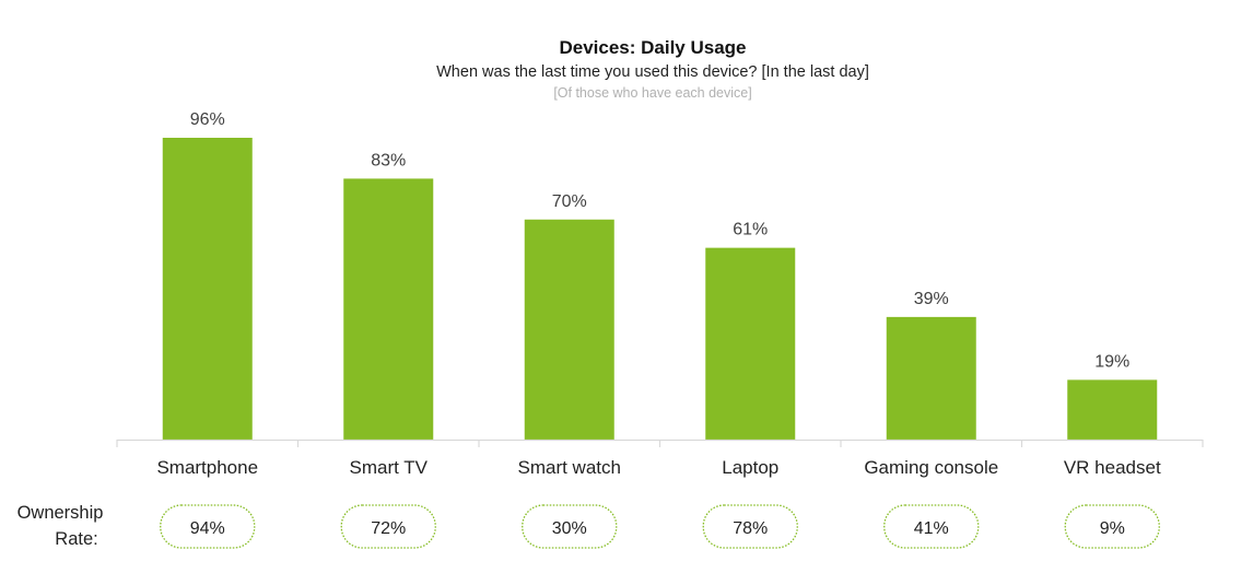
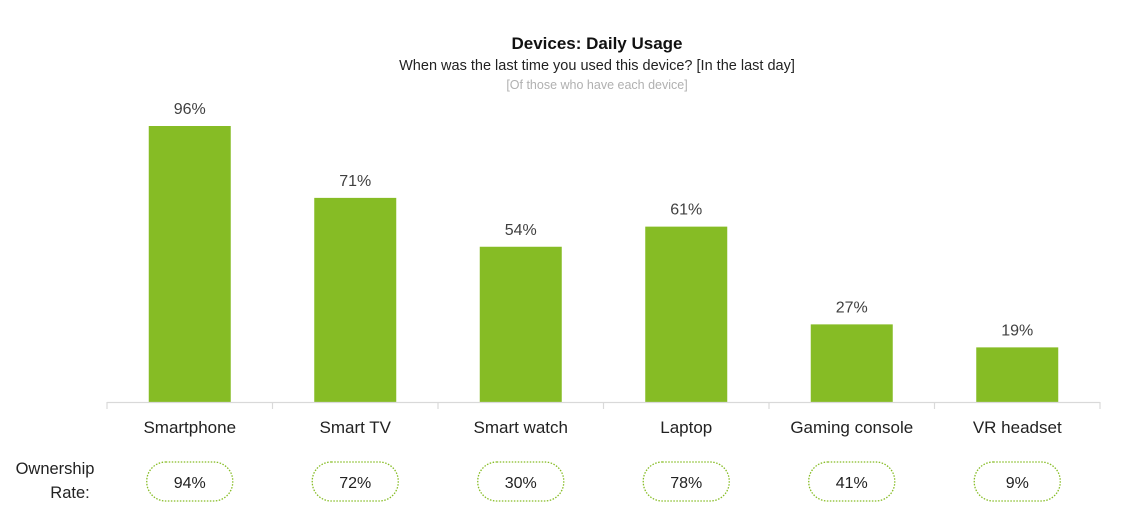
Smart TV: 83% -> 71%
Smart watch: 70% -> 54%
Gaming console: 39% -> 27%
